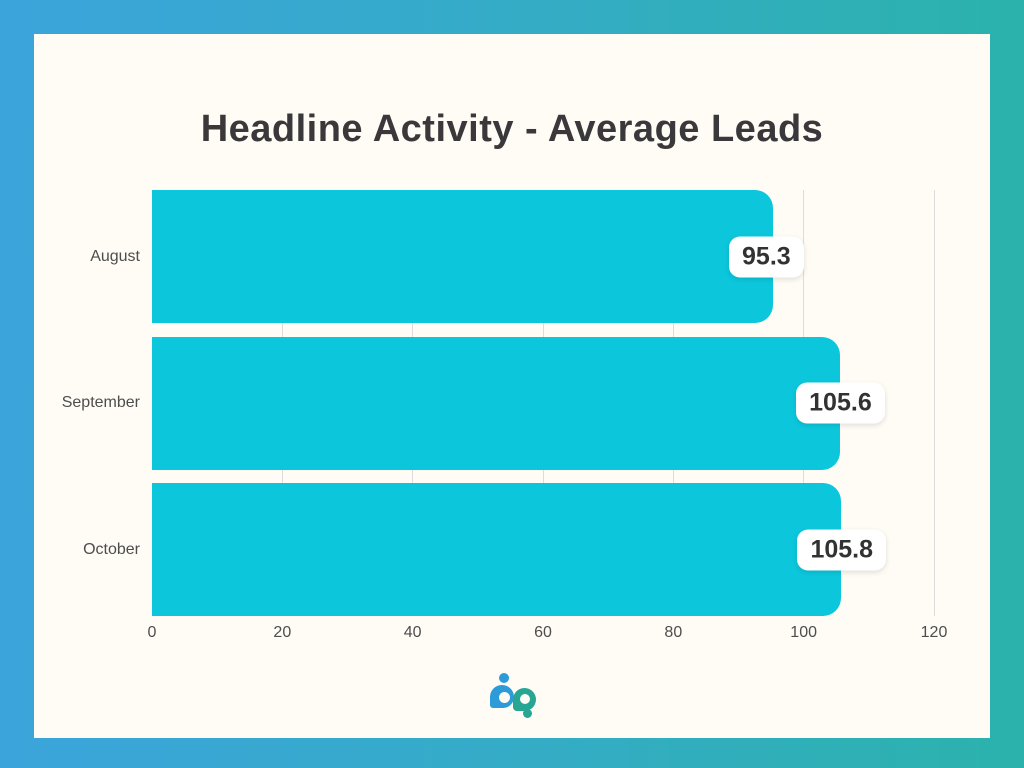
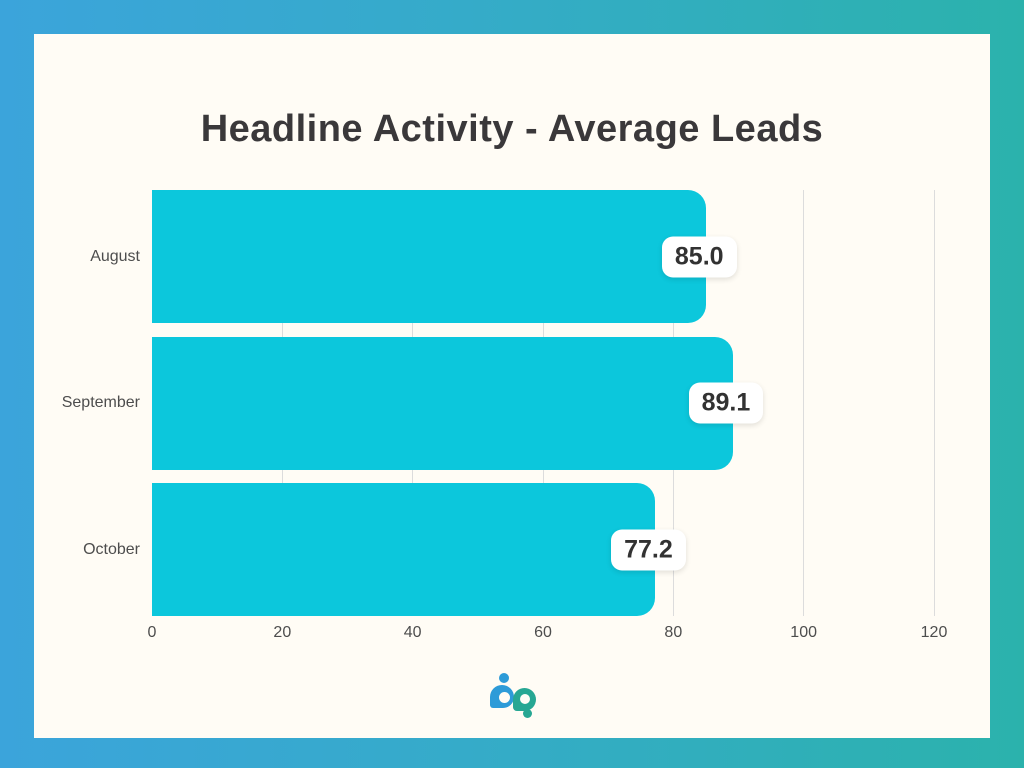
August: 95.3 -> 85.0
September: 105.6 -> 89.1
October: 105.8 -> 77.2
